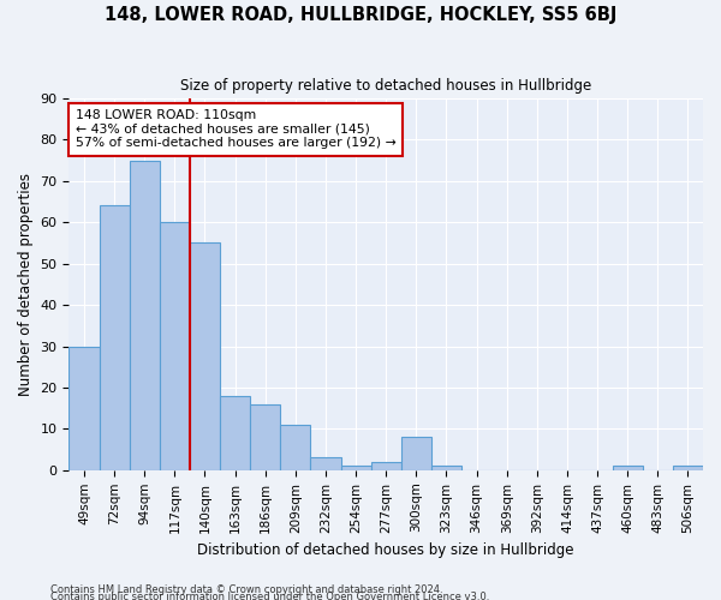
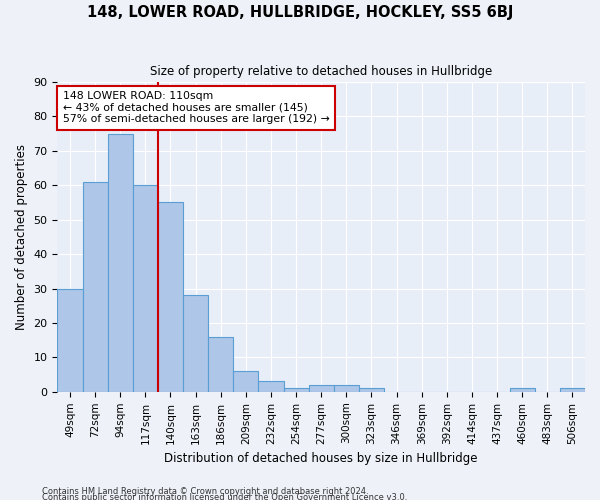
72sqm: 64 -> 61
163sqm: 18 -> 28
209sqm: 11 -> 6
300sqm: 8 -> 2
